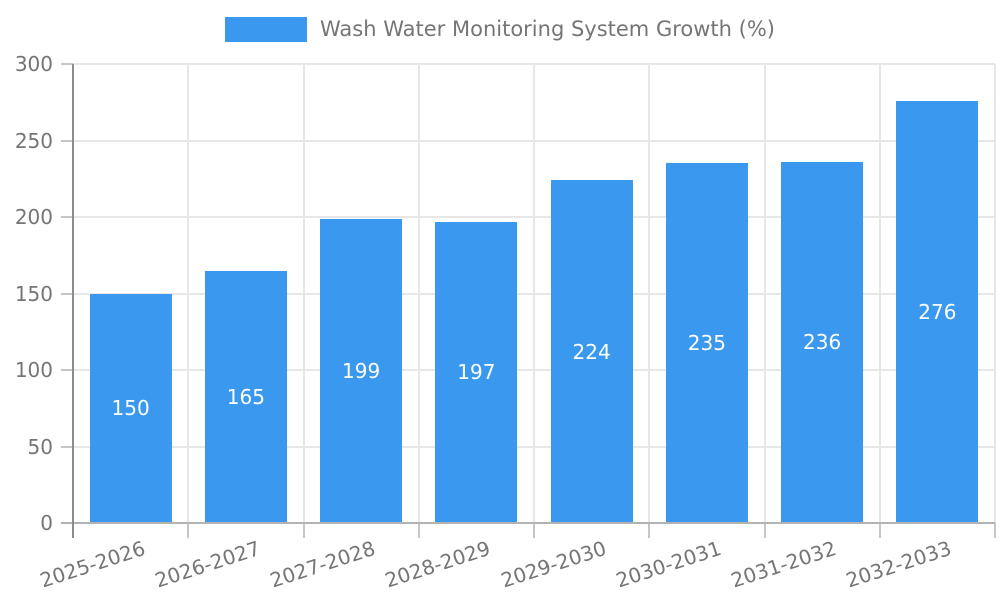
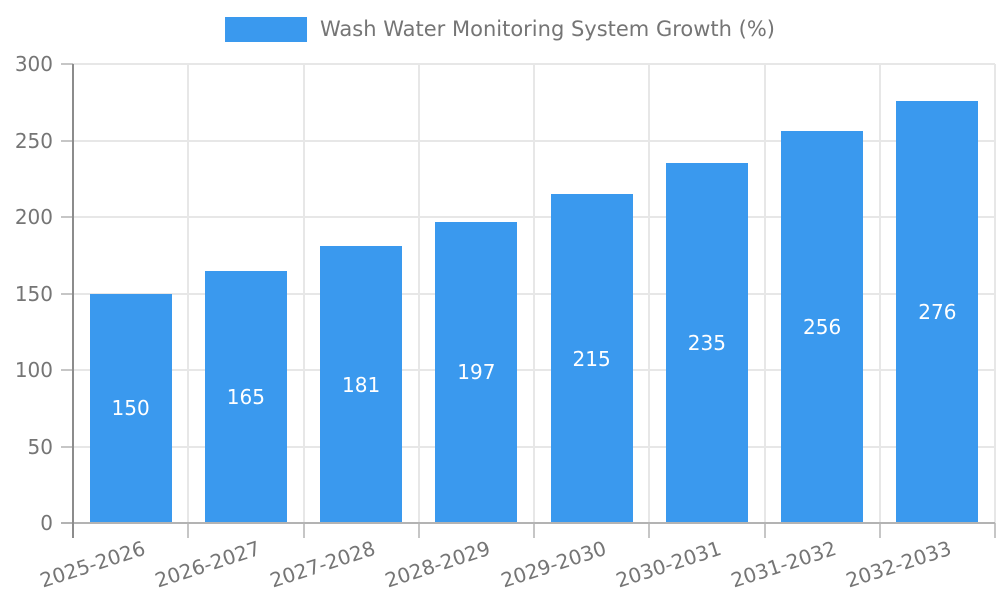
2027-2028: 199 -> 181
2029-2030: 224 -> 215
2031-2032: 236 -> 256
